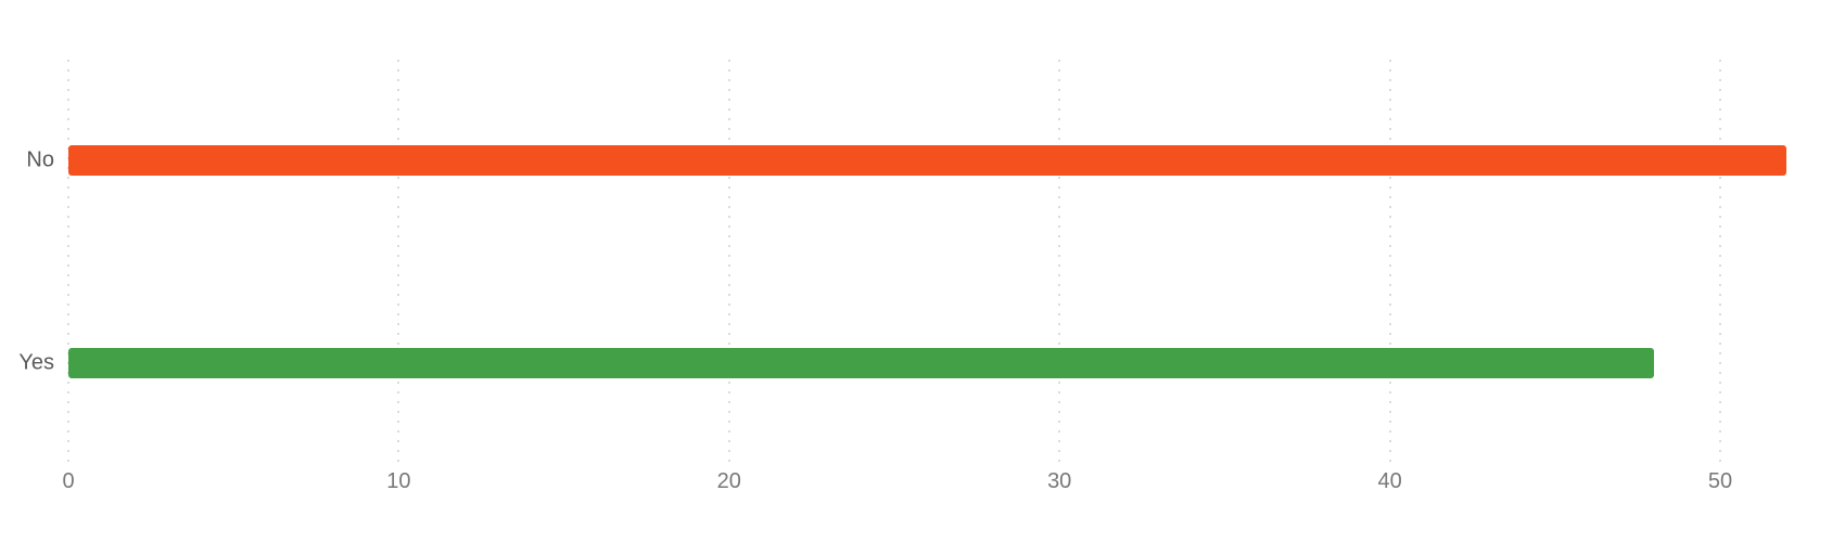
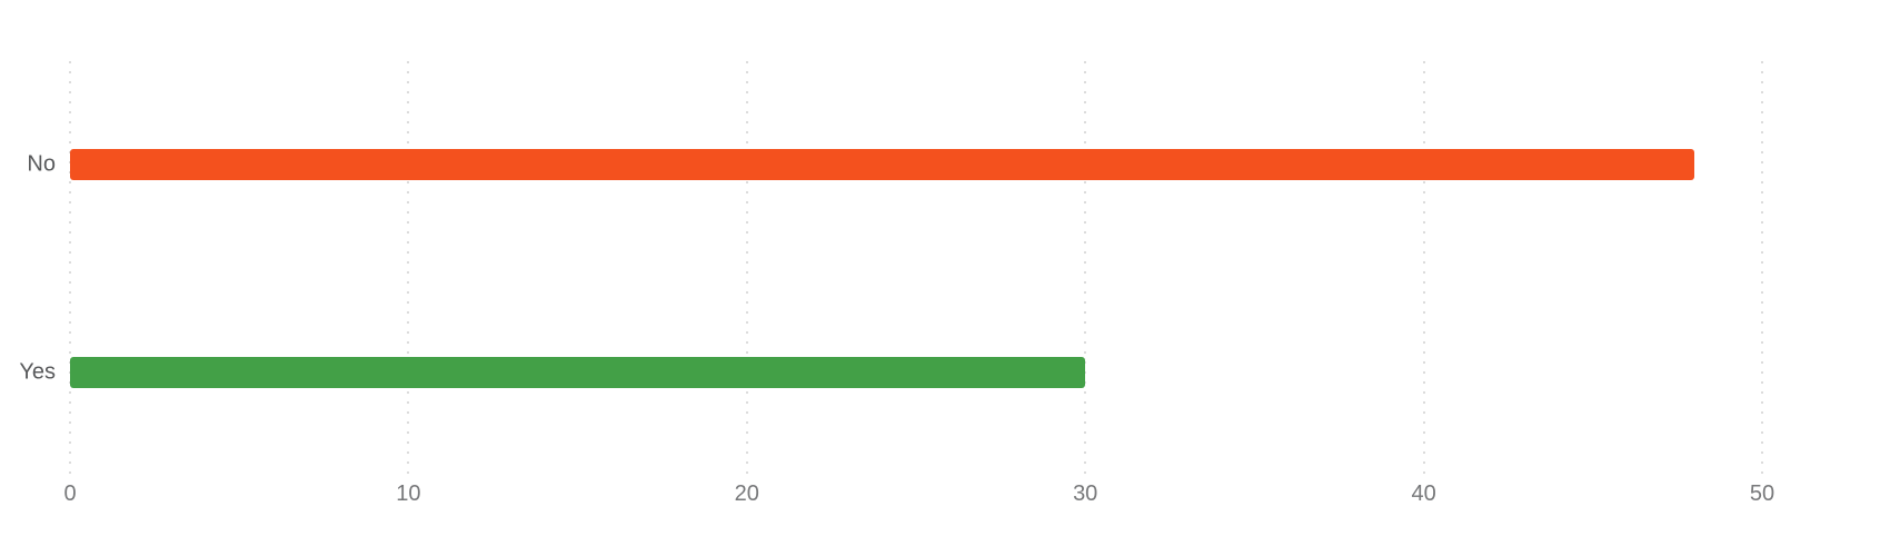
No: 52 -> 48
Yes: 48 -> 30
